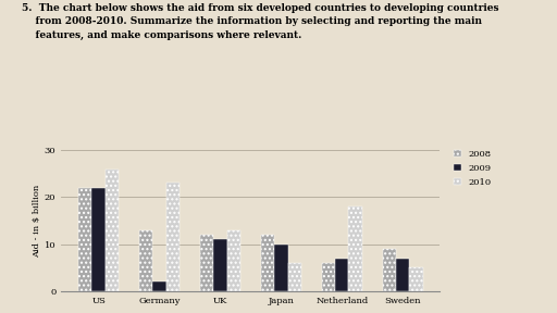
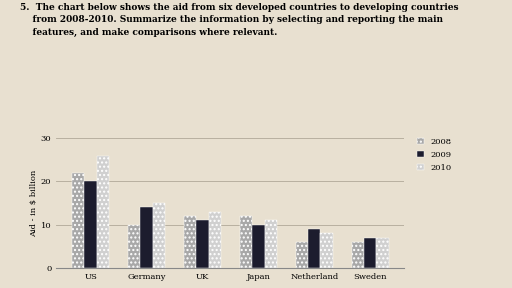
2009/US: 22 -> 20
2008/Germany: 13 -> 10
2009/Germany: 2 -> 14
2010/Germany: 23 -> 15
2010/Japan: 6 -> 11
2009/Netherland: 7 -> 9
2010/Netherland: 18 -> 8
2008/Sweden: 9 -> 6
2010/Sweden: 5 -> 7
